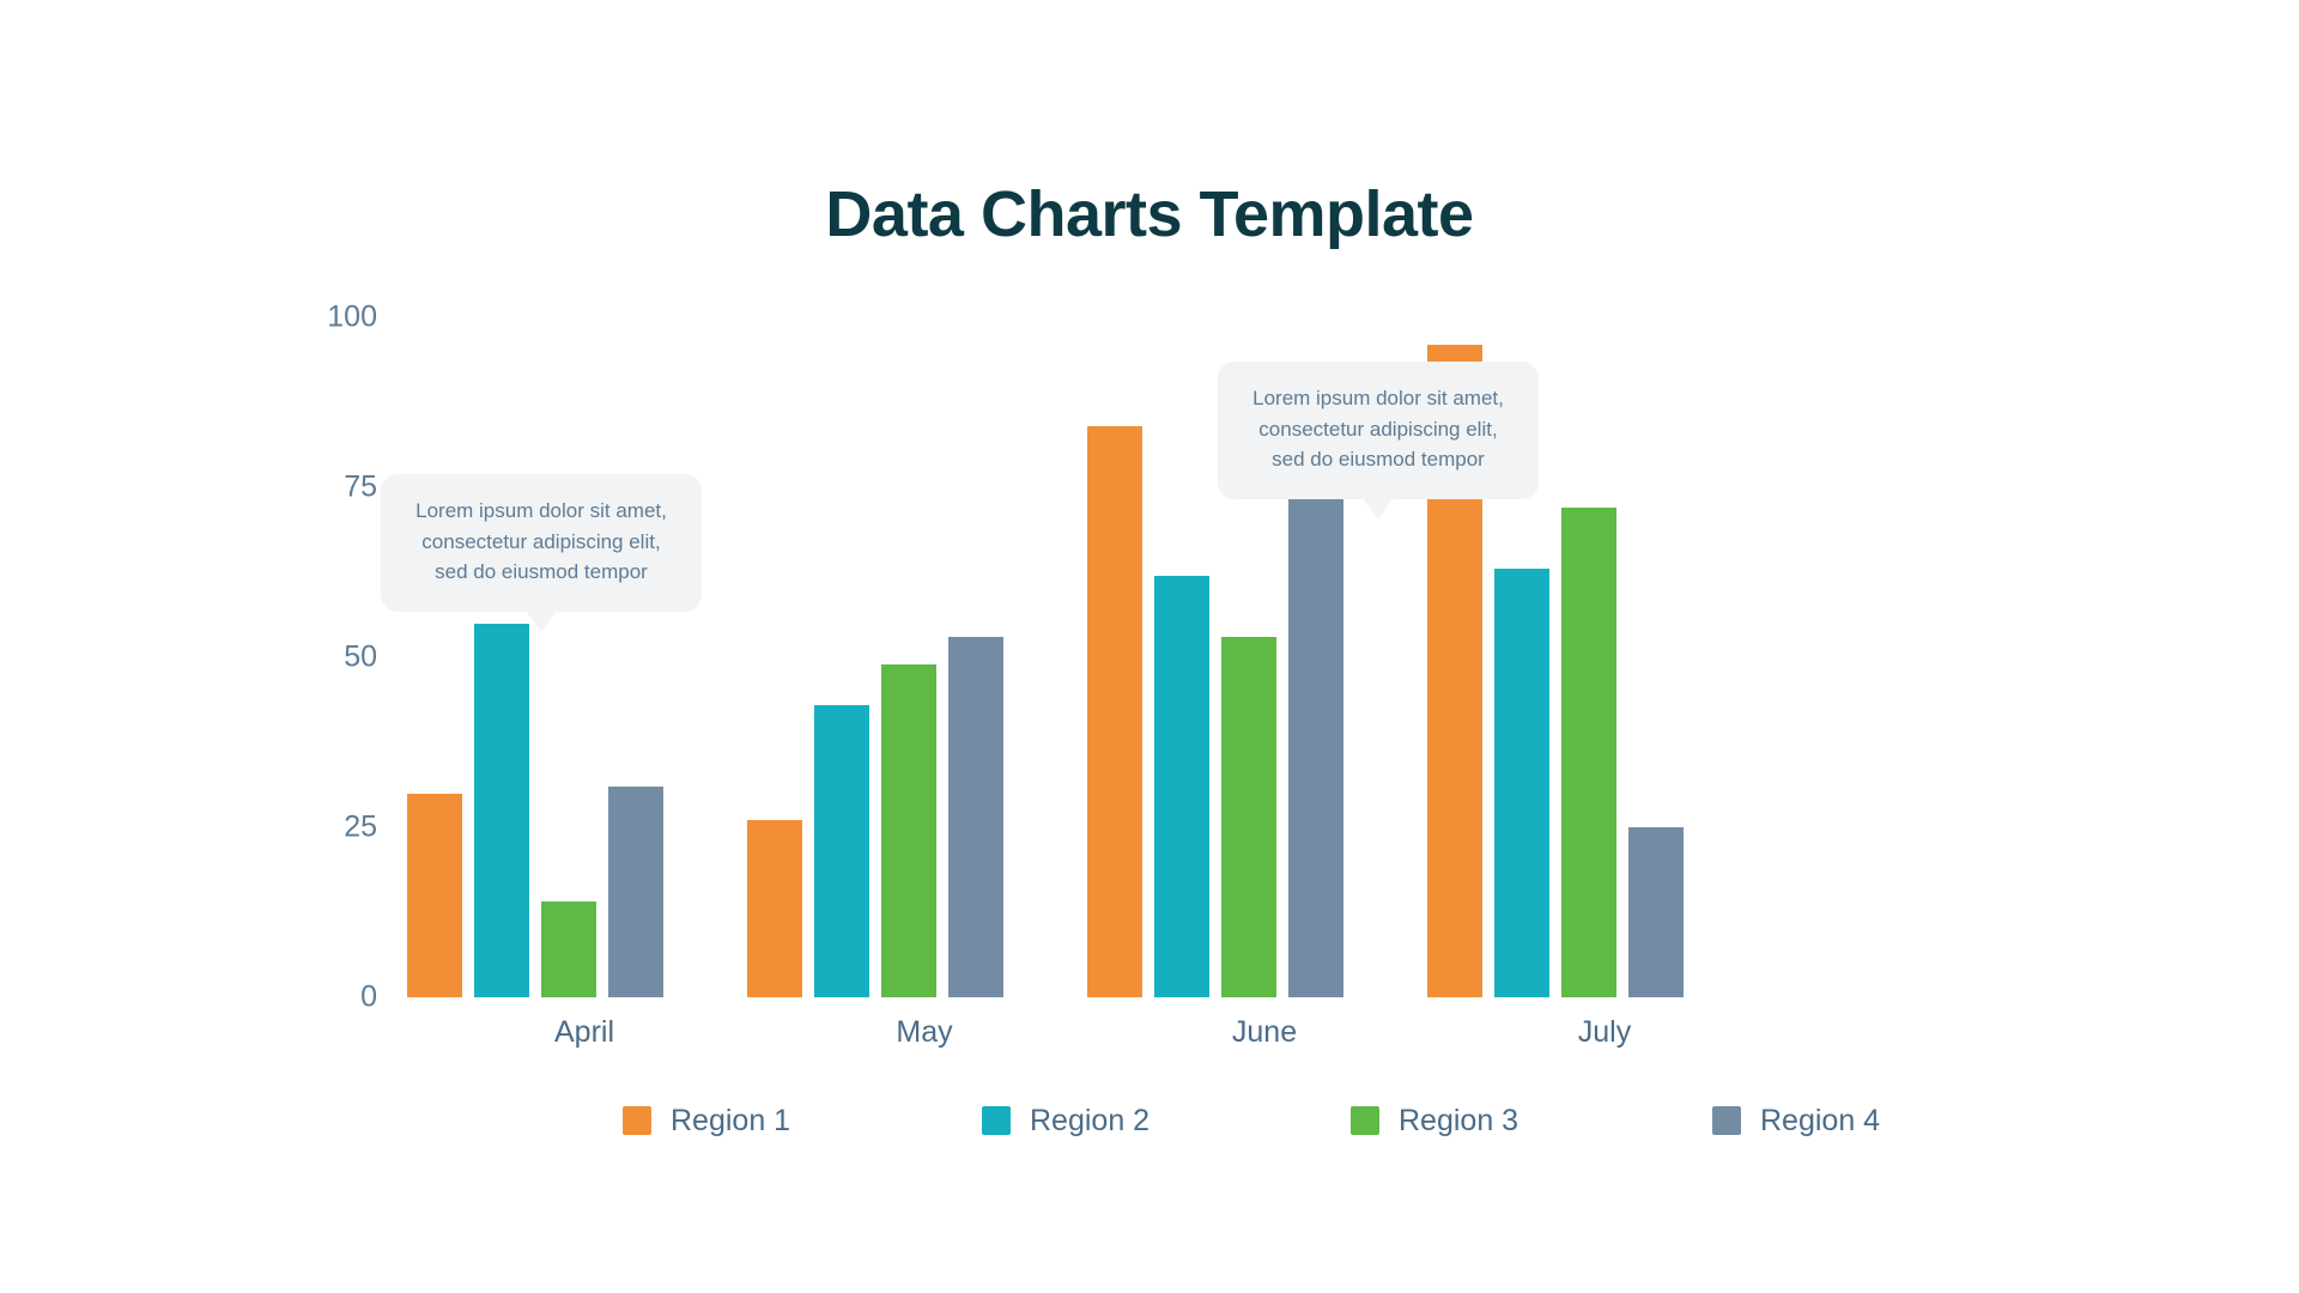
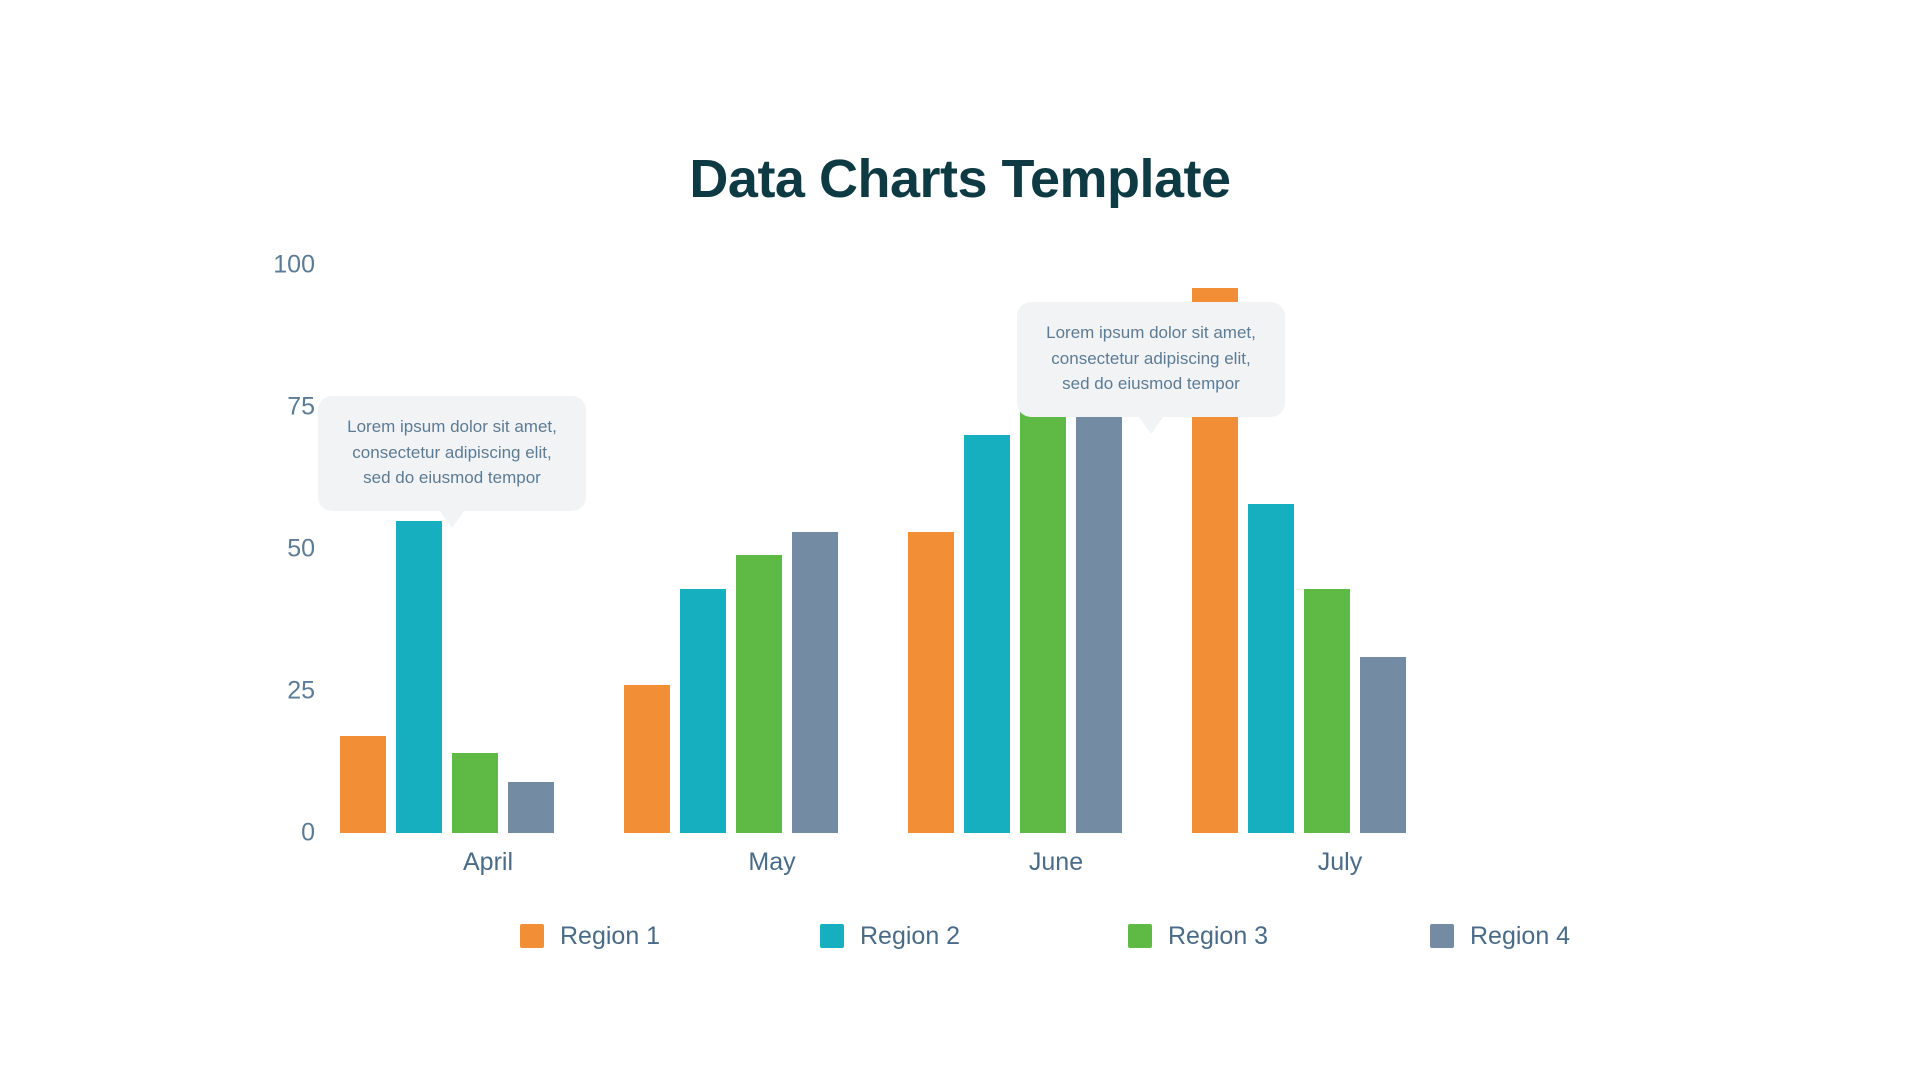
Region 1/April: 30 -> 17
Region 4/April: 31 -> 9
Region 1/June: 84 -> 53
Region 2/June: 62 -> 70
Region 3/June: 53 -> 75
Region 2/July: 63 -> 58
Region 3/July: 72 -> 43
Region 4/July: 25 -> 31
